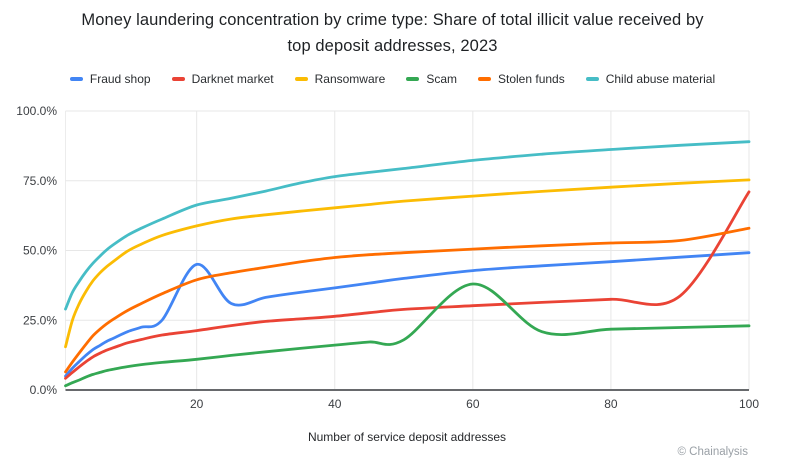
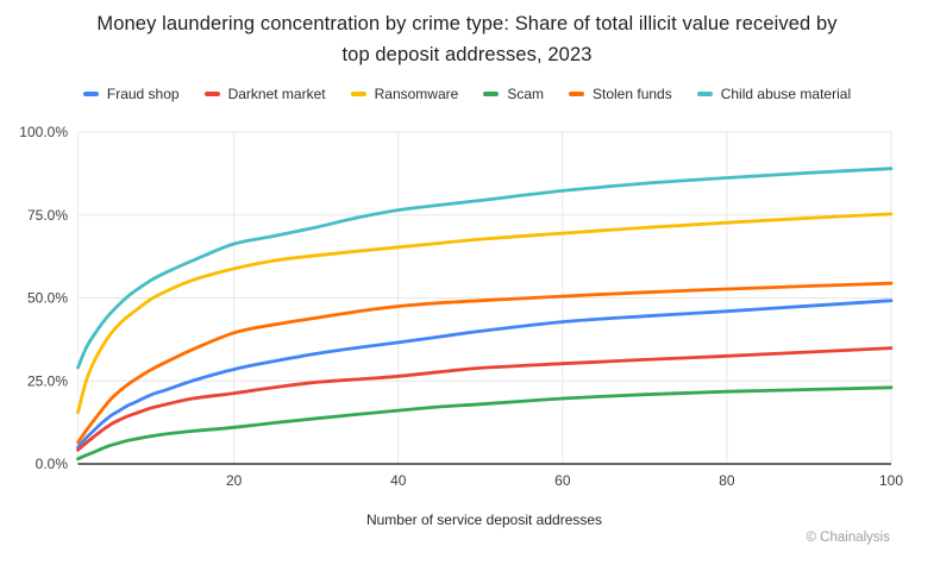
Fraud shop/20: 45% -> 28%
Scam/60: 38% -> 20%
Darknet market/100: 71% -> 35%
Stolen funds/100: 58% -> 54%
